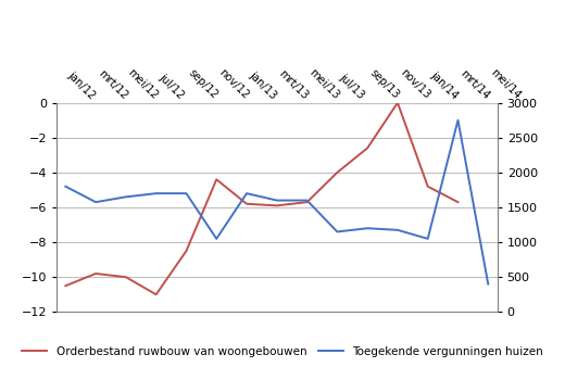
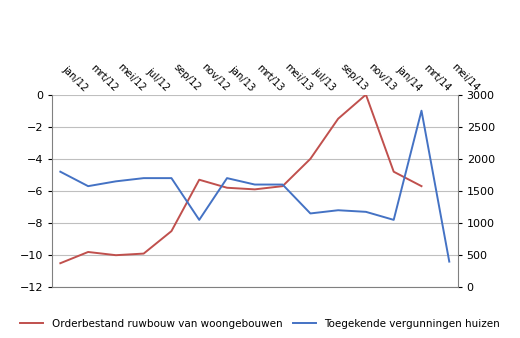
Orderbestand ruwbouw van woongebouwen/jul/12: -11.0 -> -9.9
Orderbestand ruwbouw van woongebouwen/nov/12: -4.4 -> -5.3
Orderbestand ruwbouw van woongebouwen/sep/13: -2.6 -> -1.5
